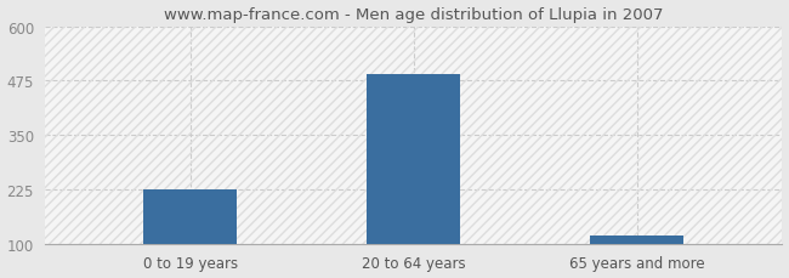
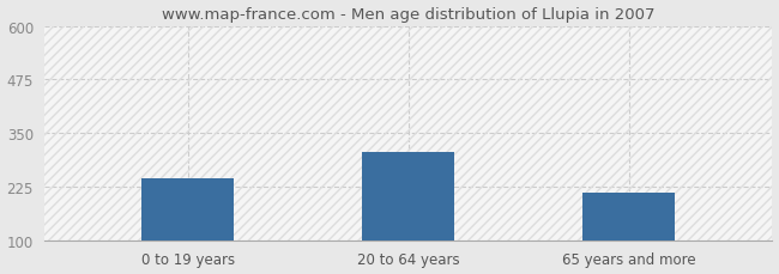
0 to 19 years: 225 -> 245
20 to 64 years: 490 -> 305
65 years and more: 120 -> 210
